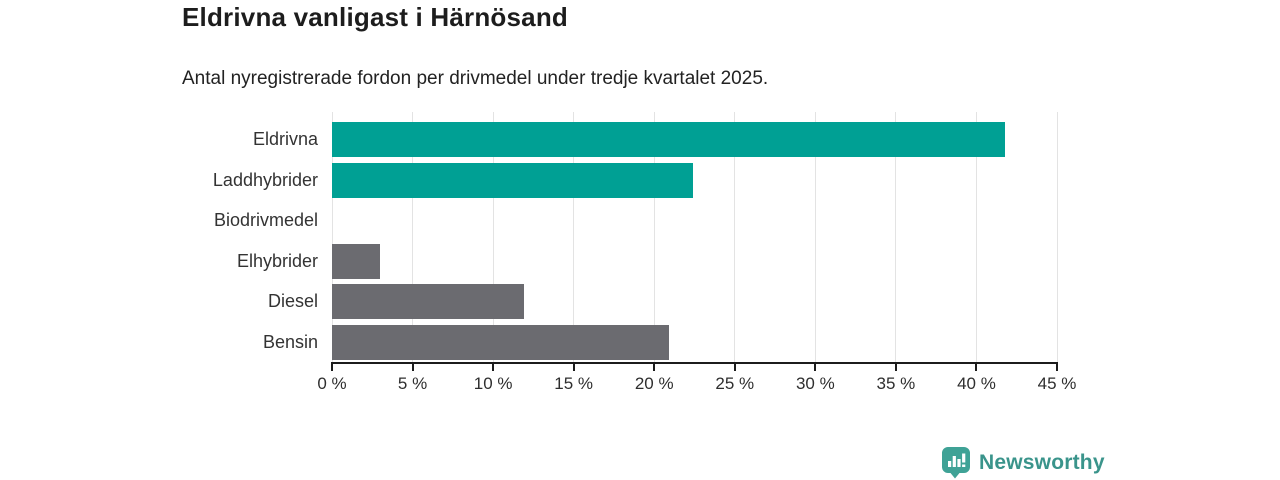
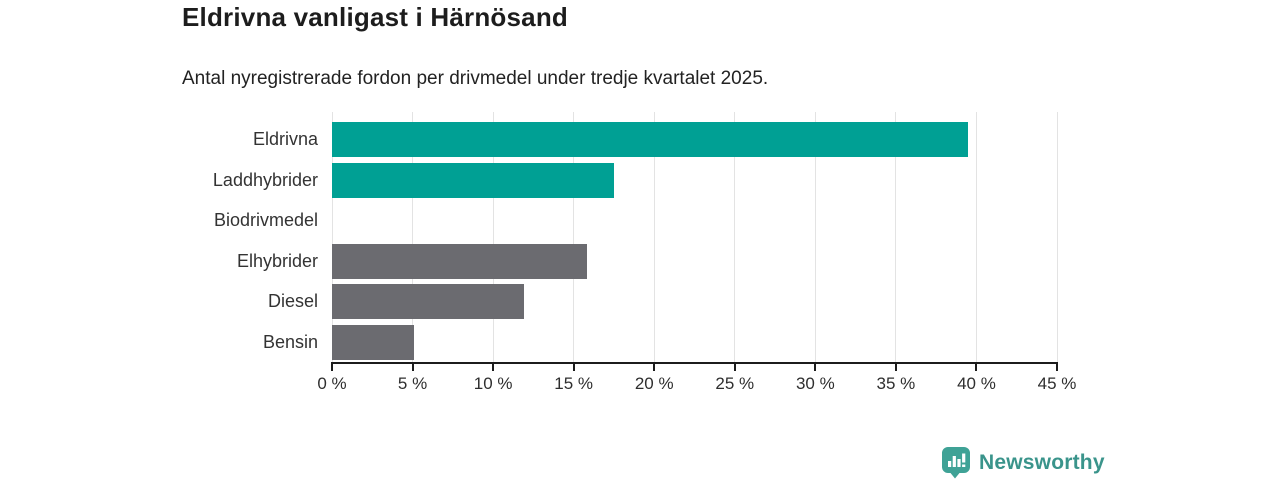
Eldrivna: 41.8% -> 39.5%
Laddhybrider: 22.4% -> 17.5%
Elhybrider: 3.0% -> 15.8%
Bensin: 20.9% -> 5.1%
